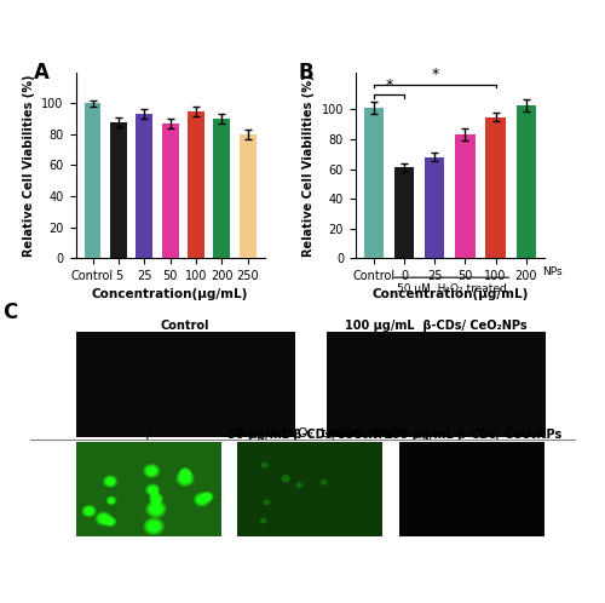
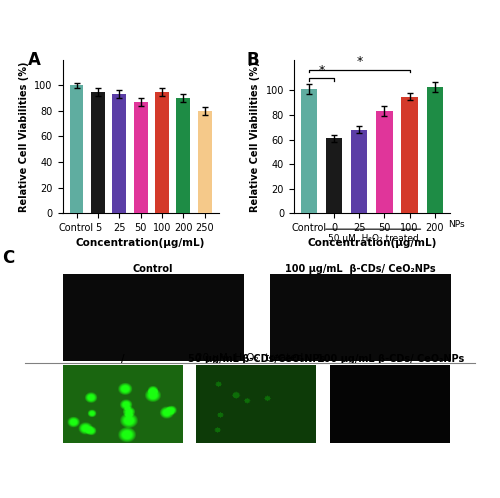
5: 88 -> 95
